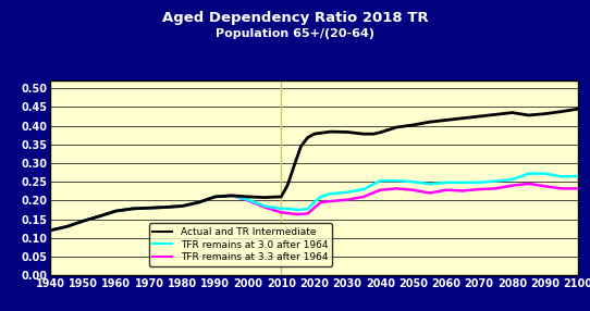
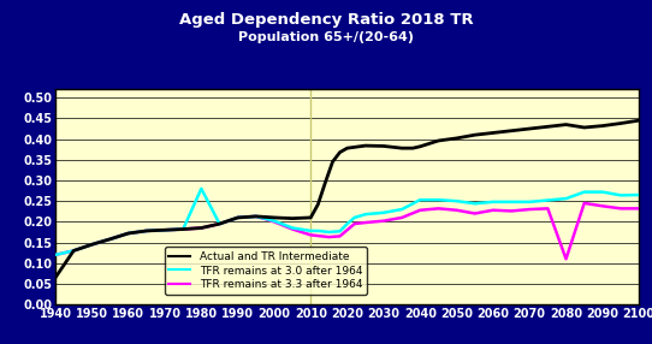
Actual and TR Intermediate/1940: 0.120 -> 0.065
TFR remains at 3.0 after 1964/1980: 0.185 -> 0.280
TFR remains at 3.3 after 1964/2080: 0.240 -> 0.110
